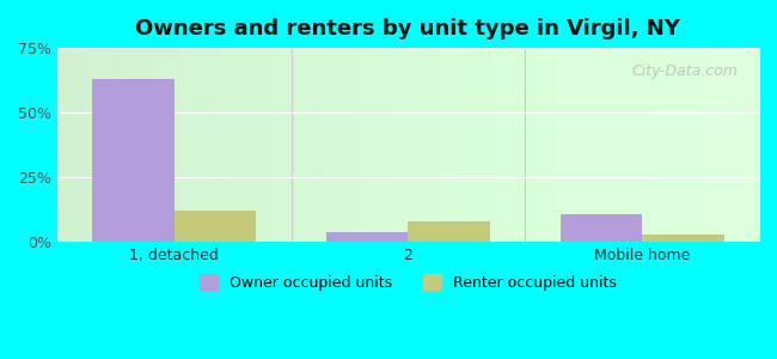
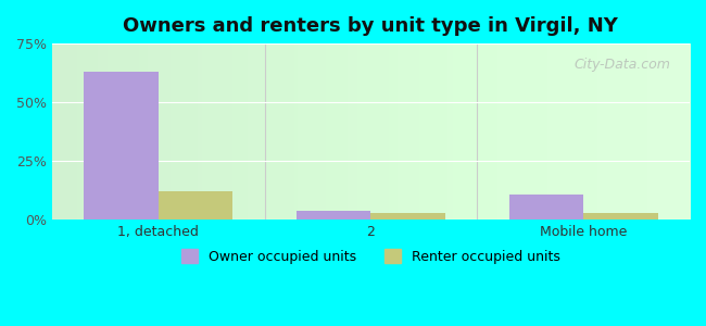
Renter occupied units/2: 8% -> 3%
